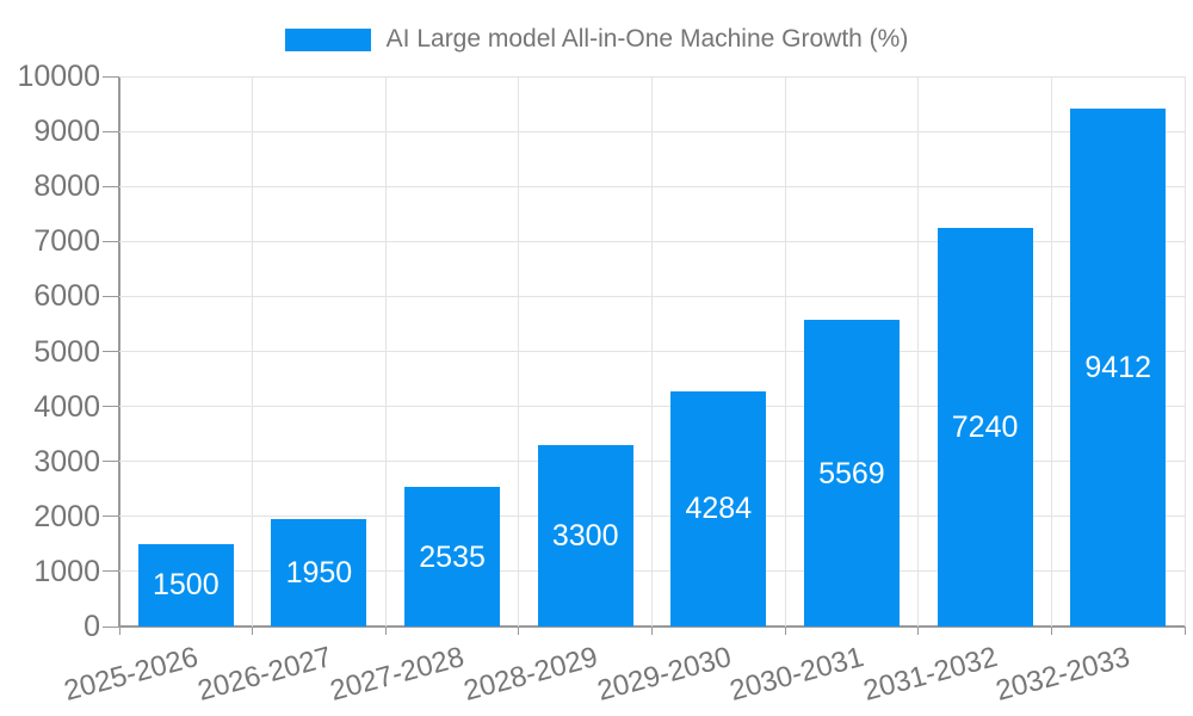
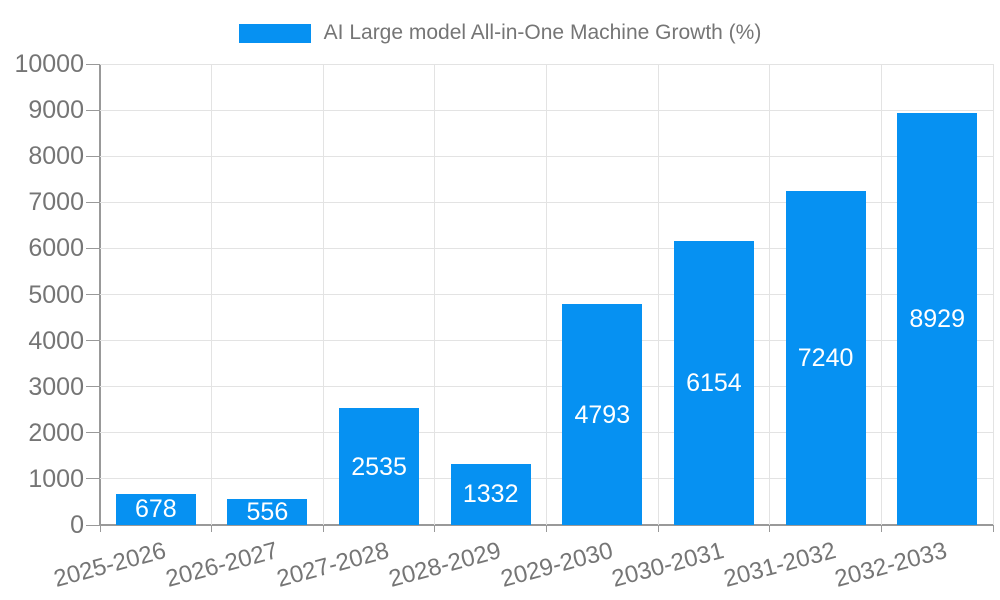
2025-2026: 1500 -> 678
2026-2027: 1950 -> 556
2028-2029: 3300 -> 1332
2029-2030: 4284 -> 4793
2030-2031: 5569 -> 6154
2032-2033: 9412 -> 8929
